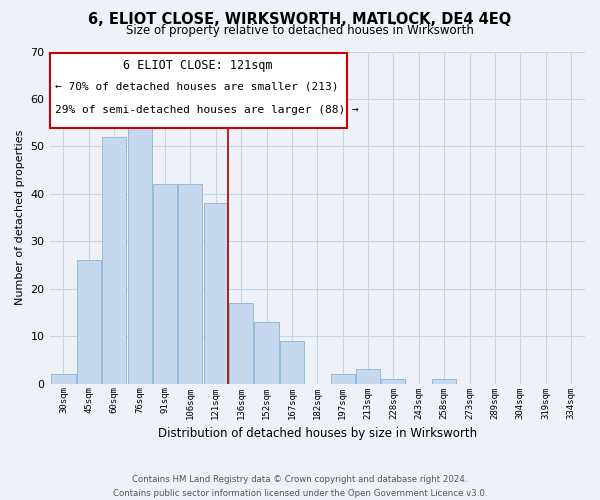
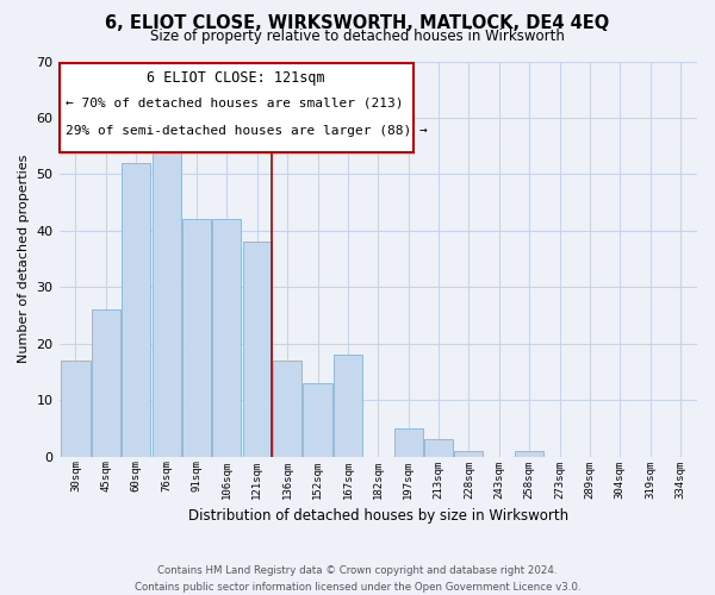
30sqm: 2 -> 17
167sqm: 9 -> 18
197sqm: 2 -> 5
